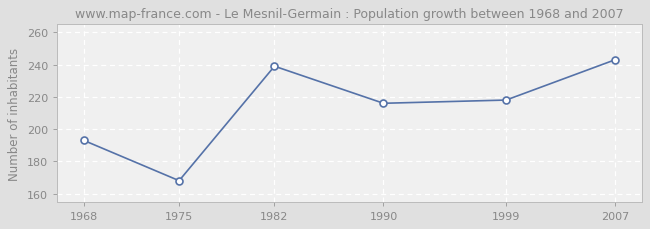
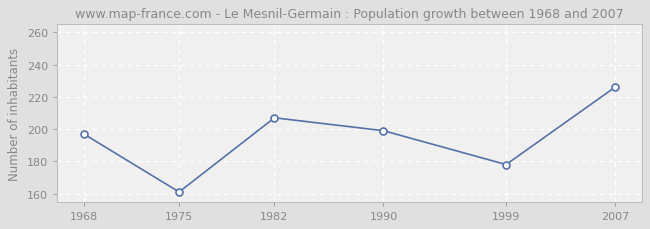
1968: 193 -> 197
1975: 168 -> 161
1982: 239 -> 207
1990: 216 -> 199
1999: 218 -> 178
2007: 243 -> 226
